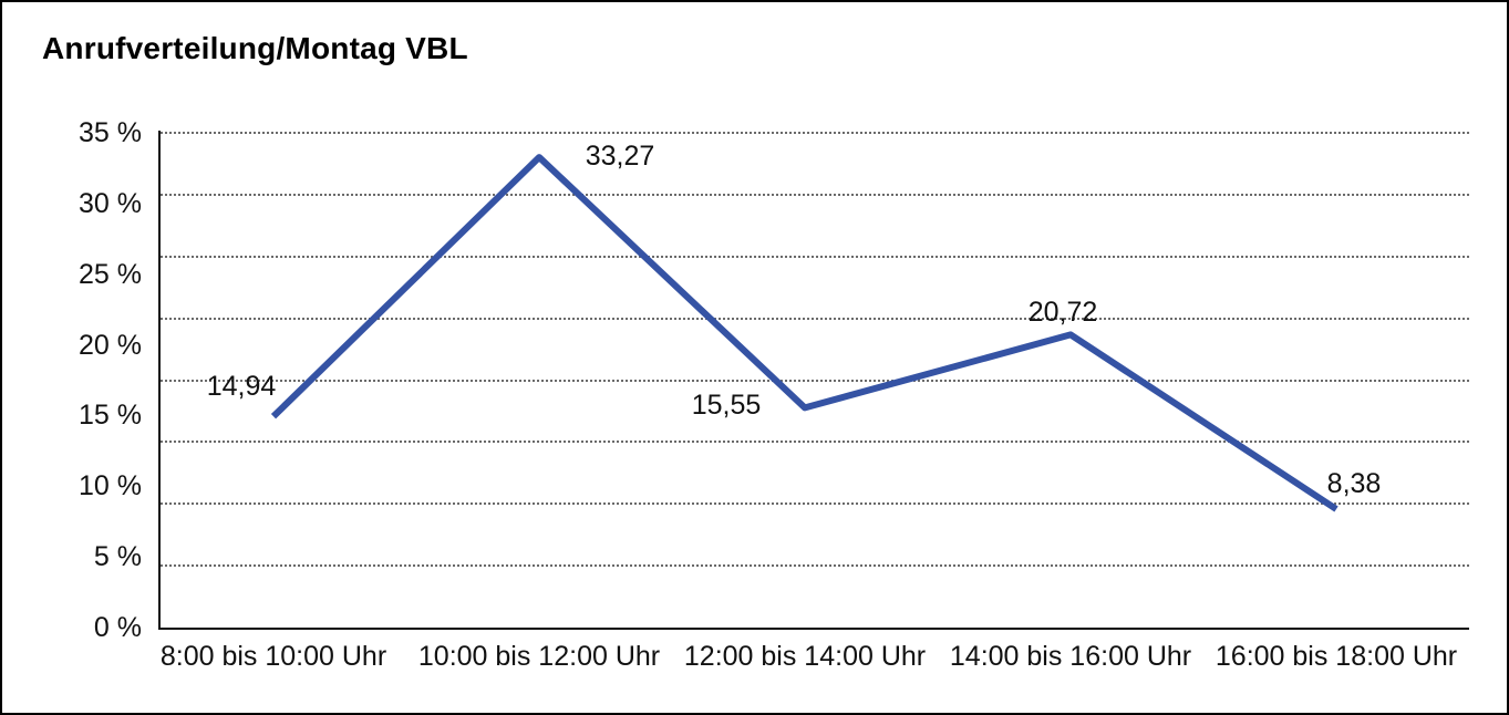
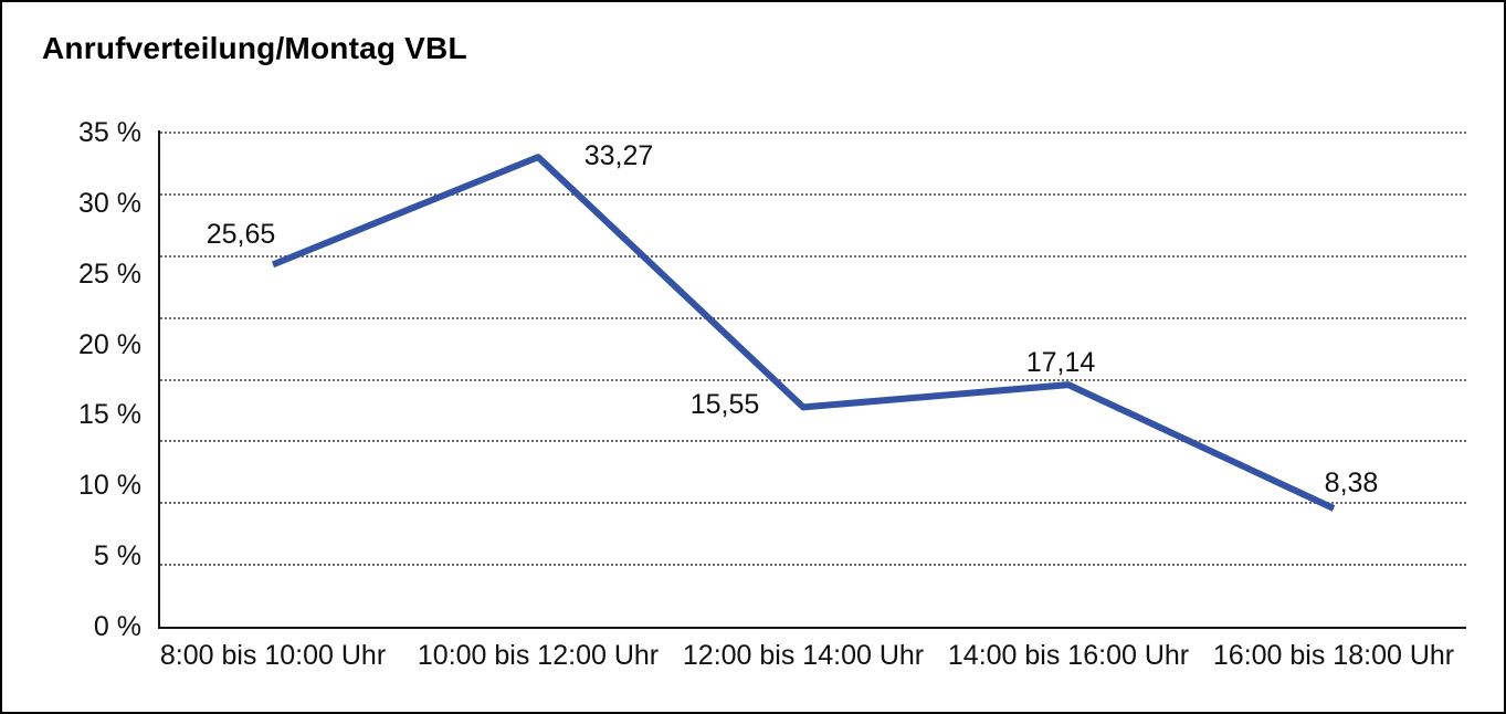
8:00 bis 10:00 Uhr: 14,94 -> 25,65
14:00 bis 16:00 Uhr: 20,72 -> 17,14
